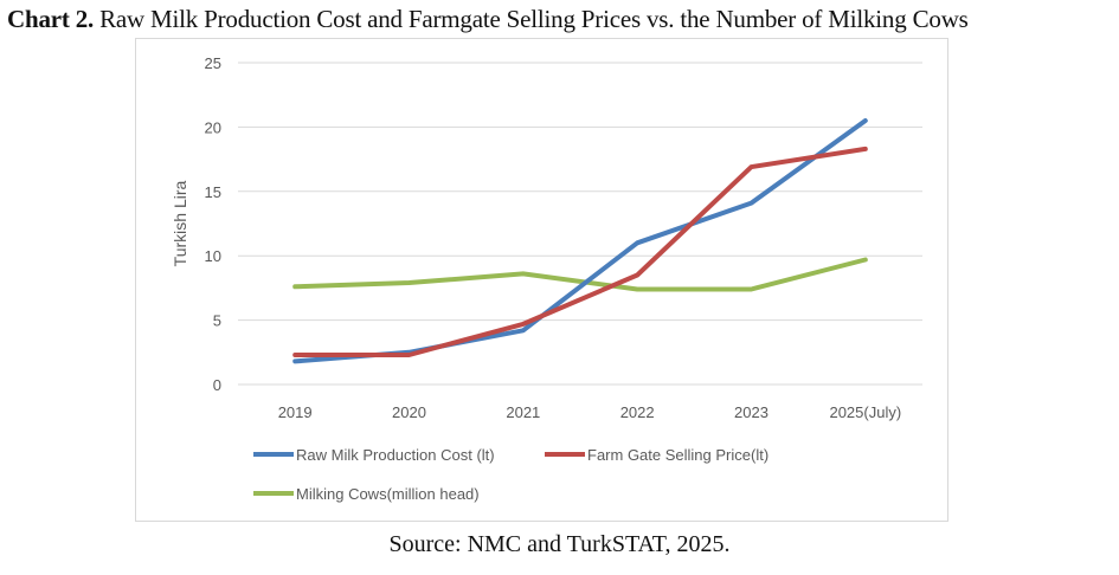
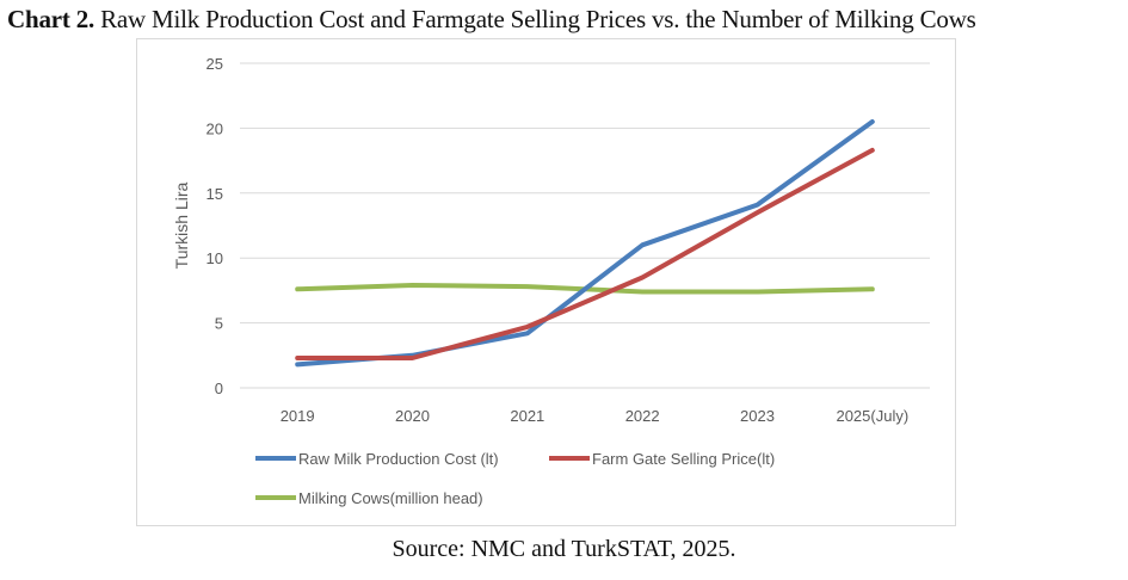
Milking Cows(million head)/2021: 8.6 -> 7.8
Farm Gate Selling Price(lt)/2023: 16.9 -> 13.5
Milking Cows(million head)/2025(July): 9.7 -> 7.6
